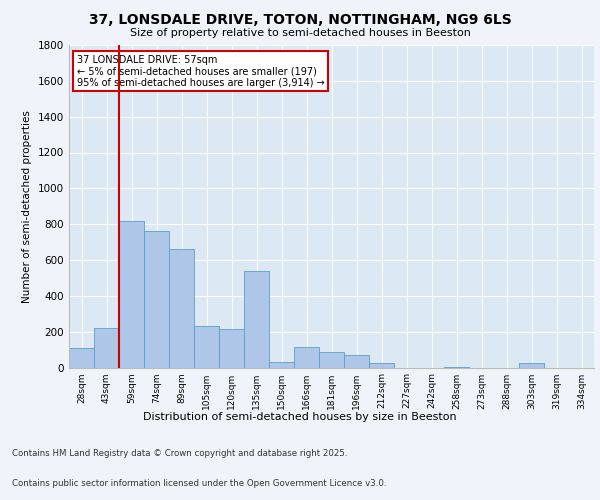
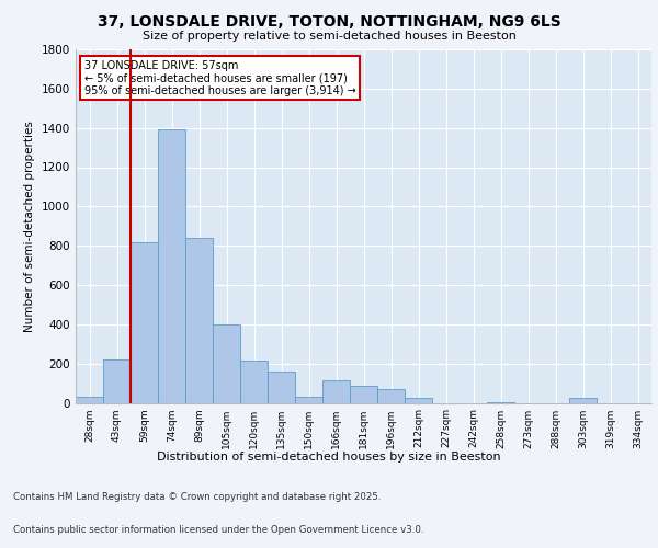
28sqm: 110 -> 30
74sqm: 760 -> 1390
89sqm: 660 -> 840
105sqm: 230 -> 400
135sqm: 540 -> 160
